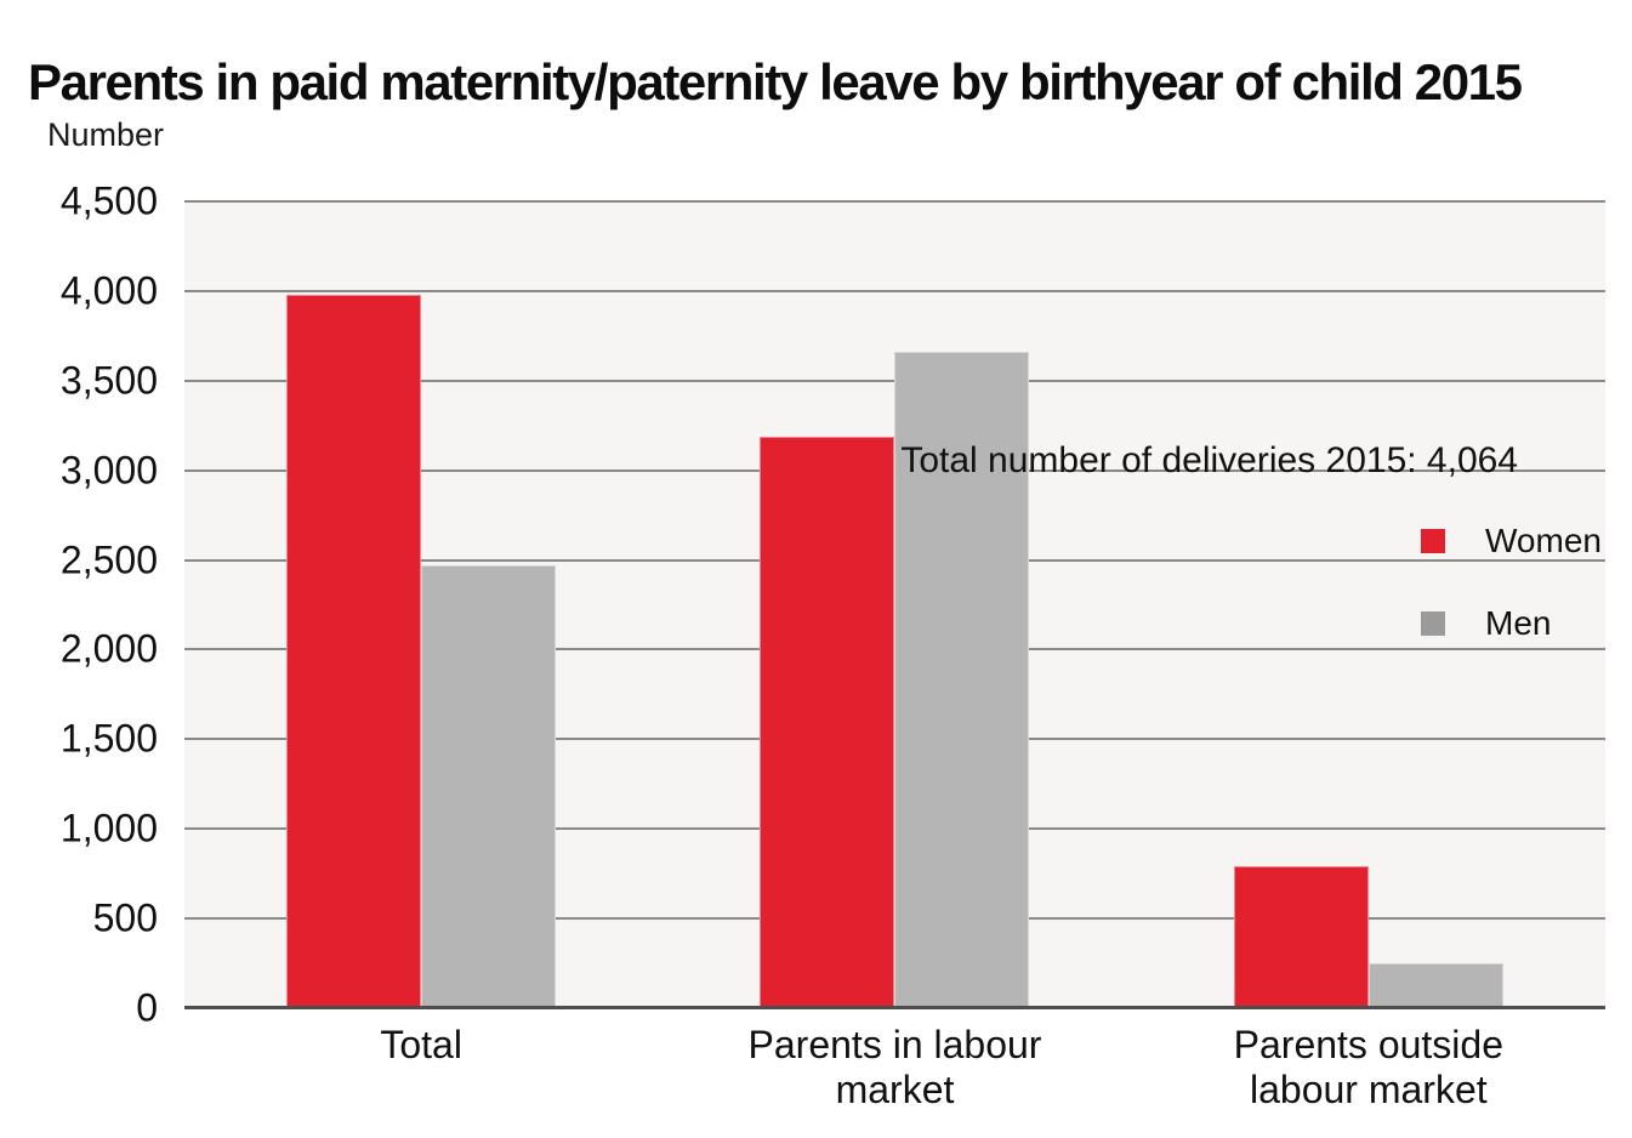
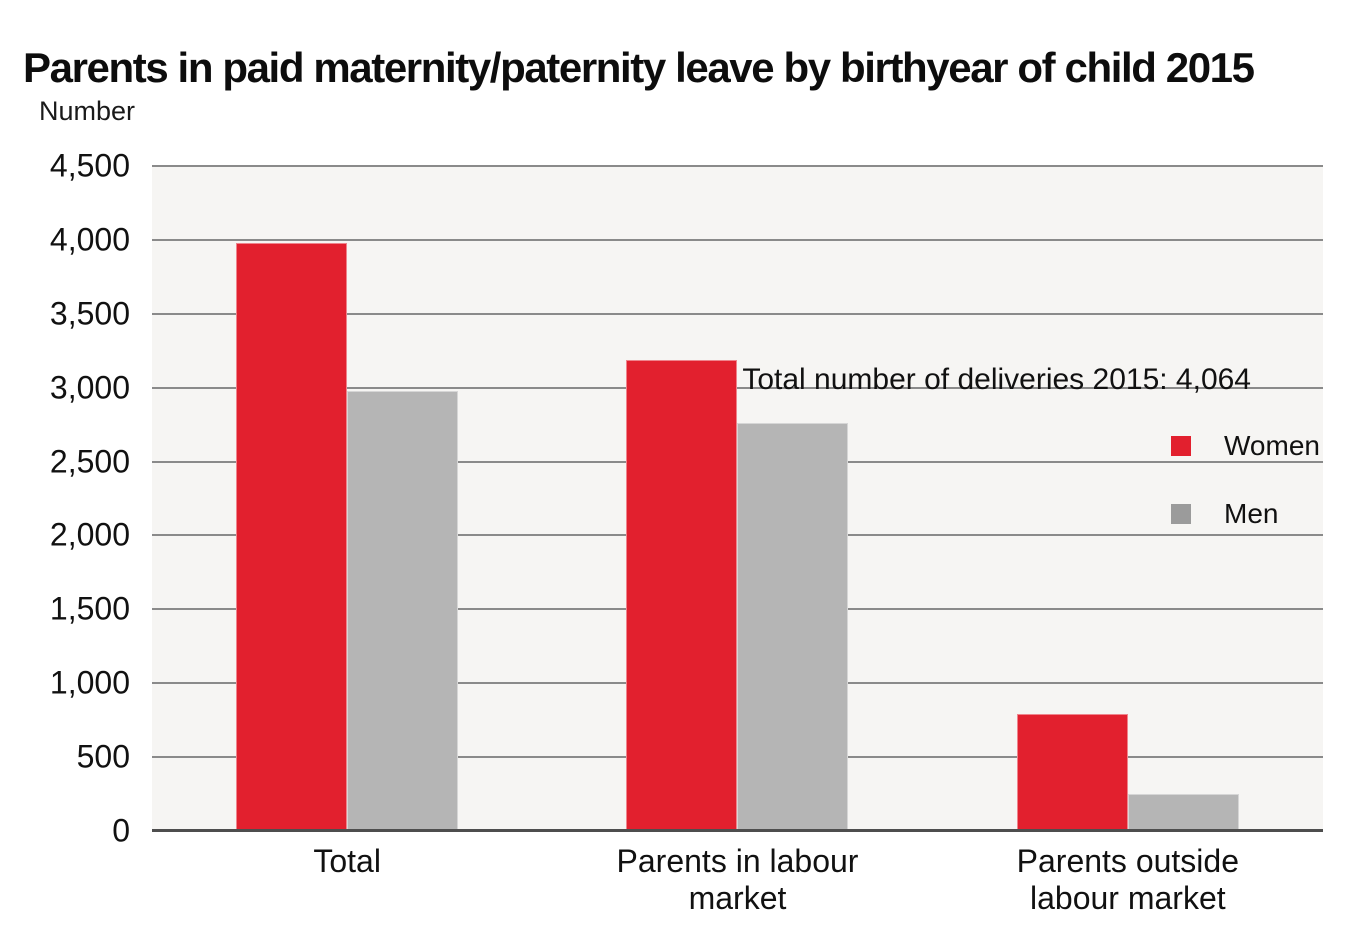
Men/Total: 2470 -> 2980
Men/Parents in labour market: 3660 -> 2760
